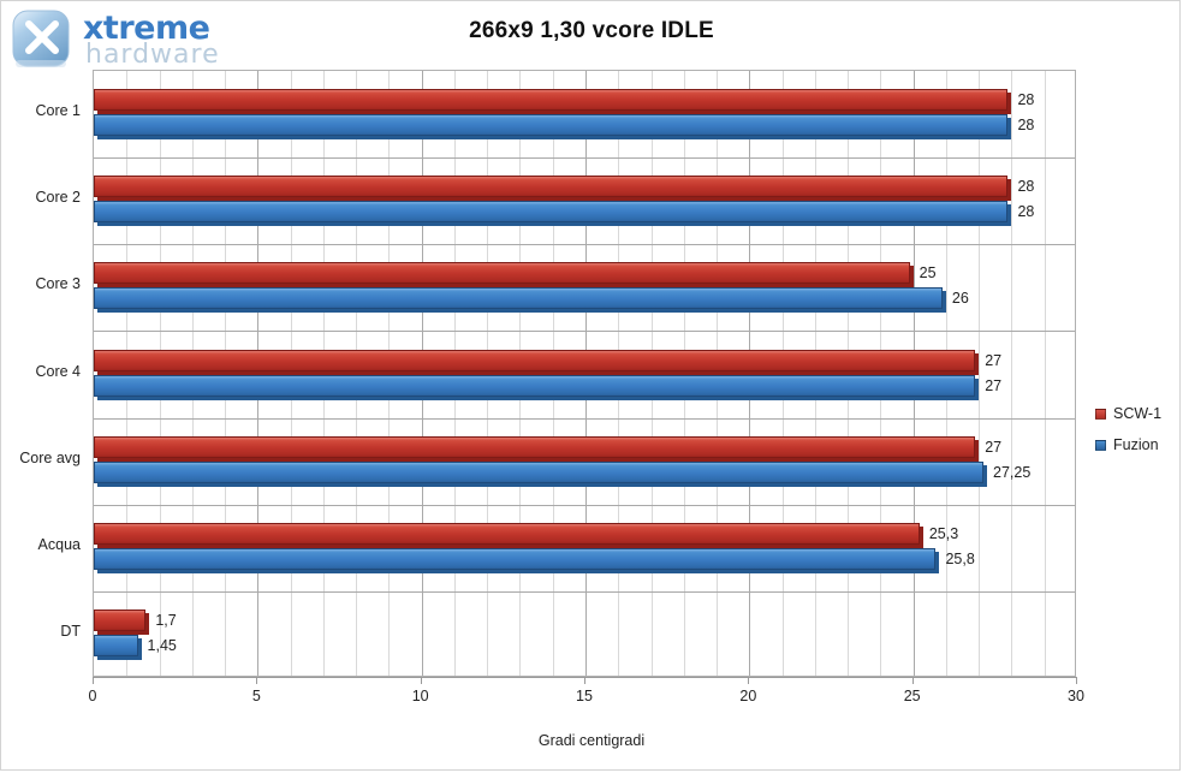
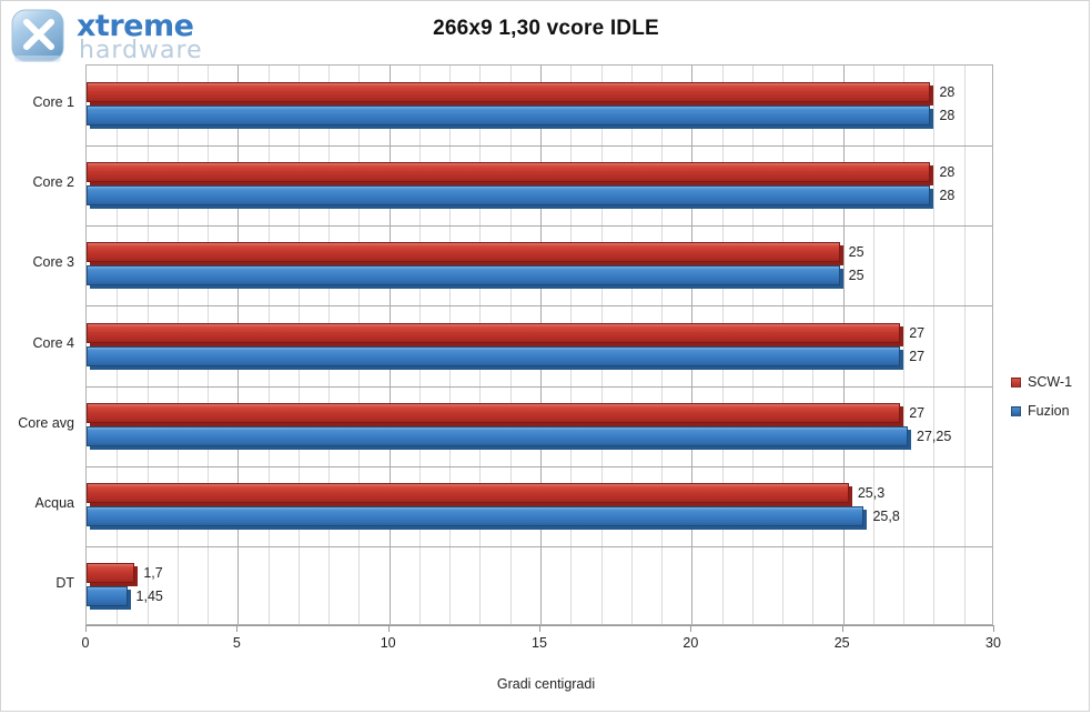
Fuzion/Core 3: 26 -> 25
